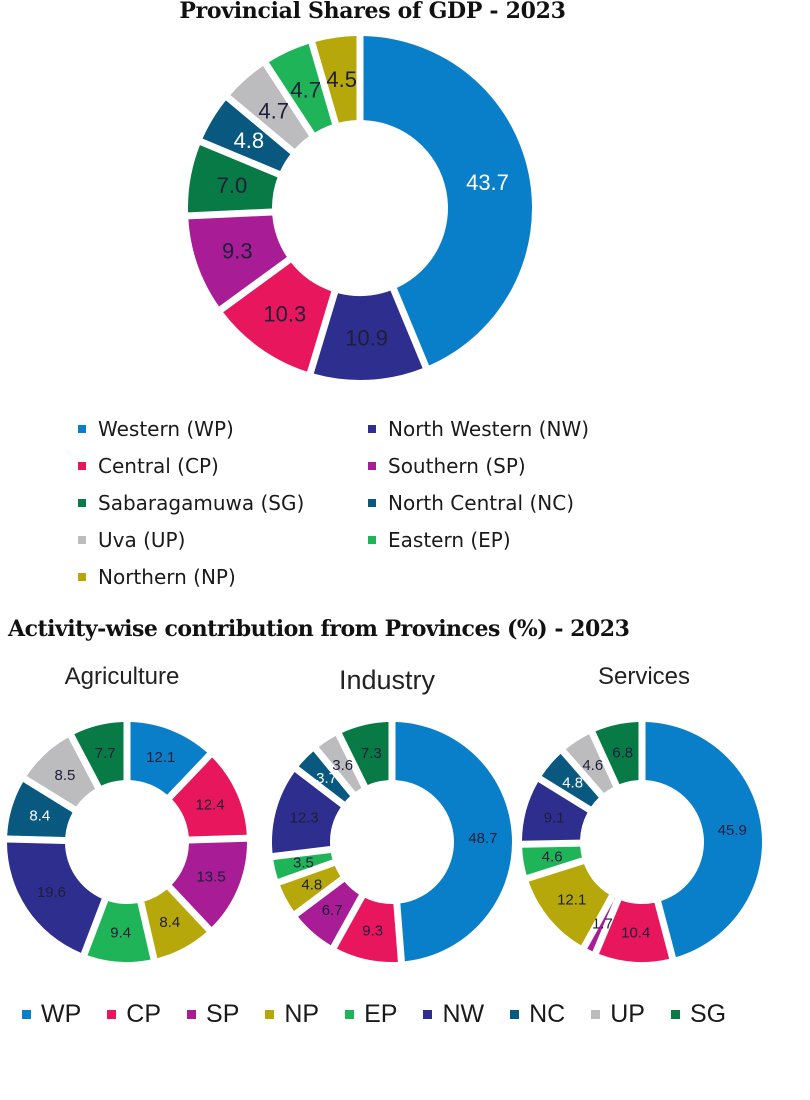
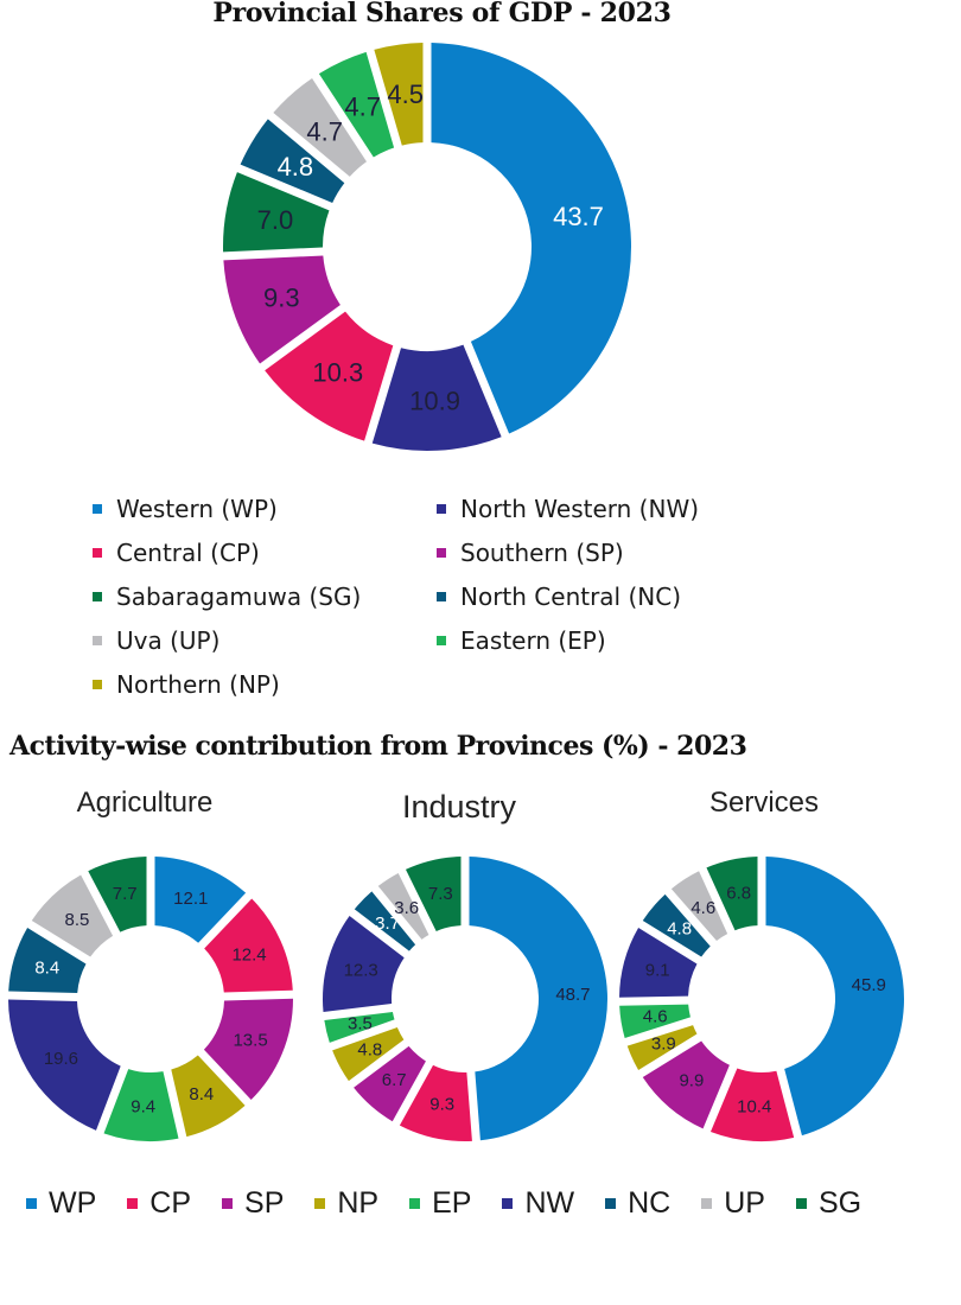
Services/SP: 1.7 -> 9.9
Services/NP: 12.1 -> 3.9
